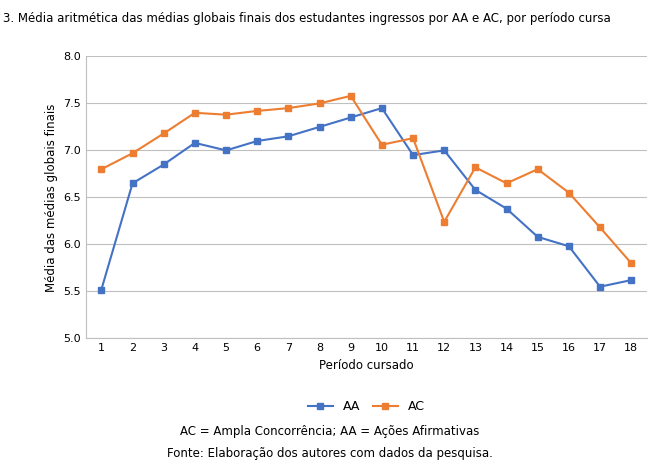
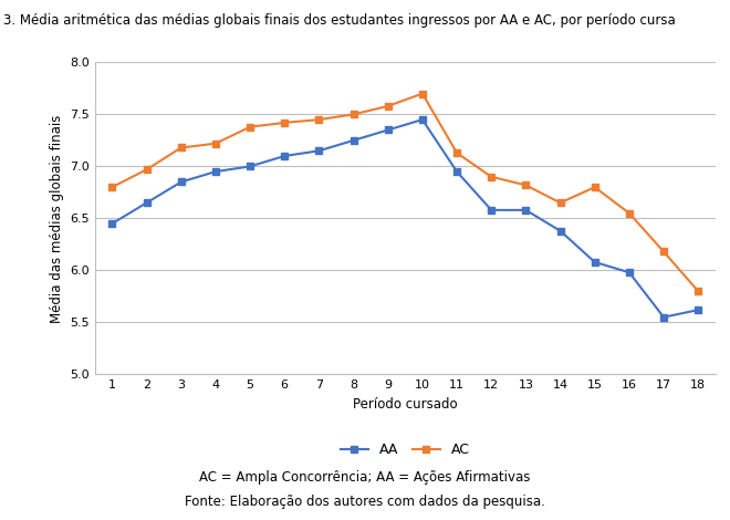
AA/1: 5.52 -> 6.45
AA/4: 7.08 -> 6.95
AC/4: 7.40 -> 7.22
AC/10: 7.06 -> 7.70
AA/12: 7.00 -> 6.58
AC/12: 6.24 -> 6.90
